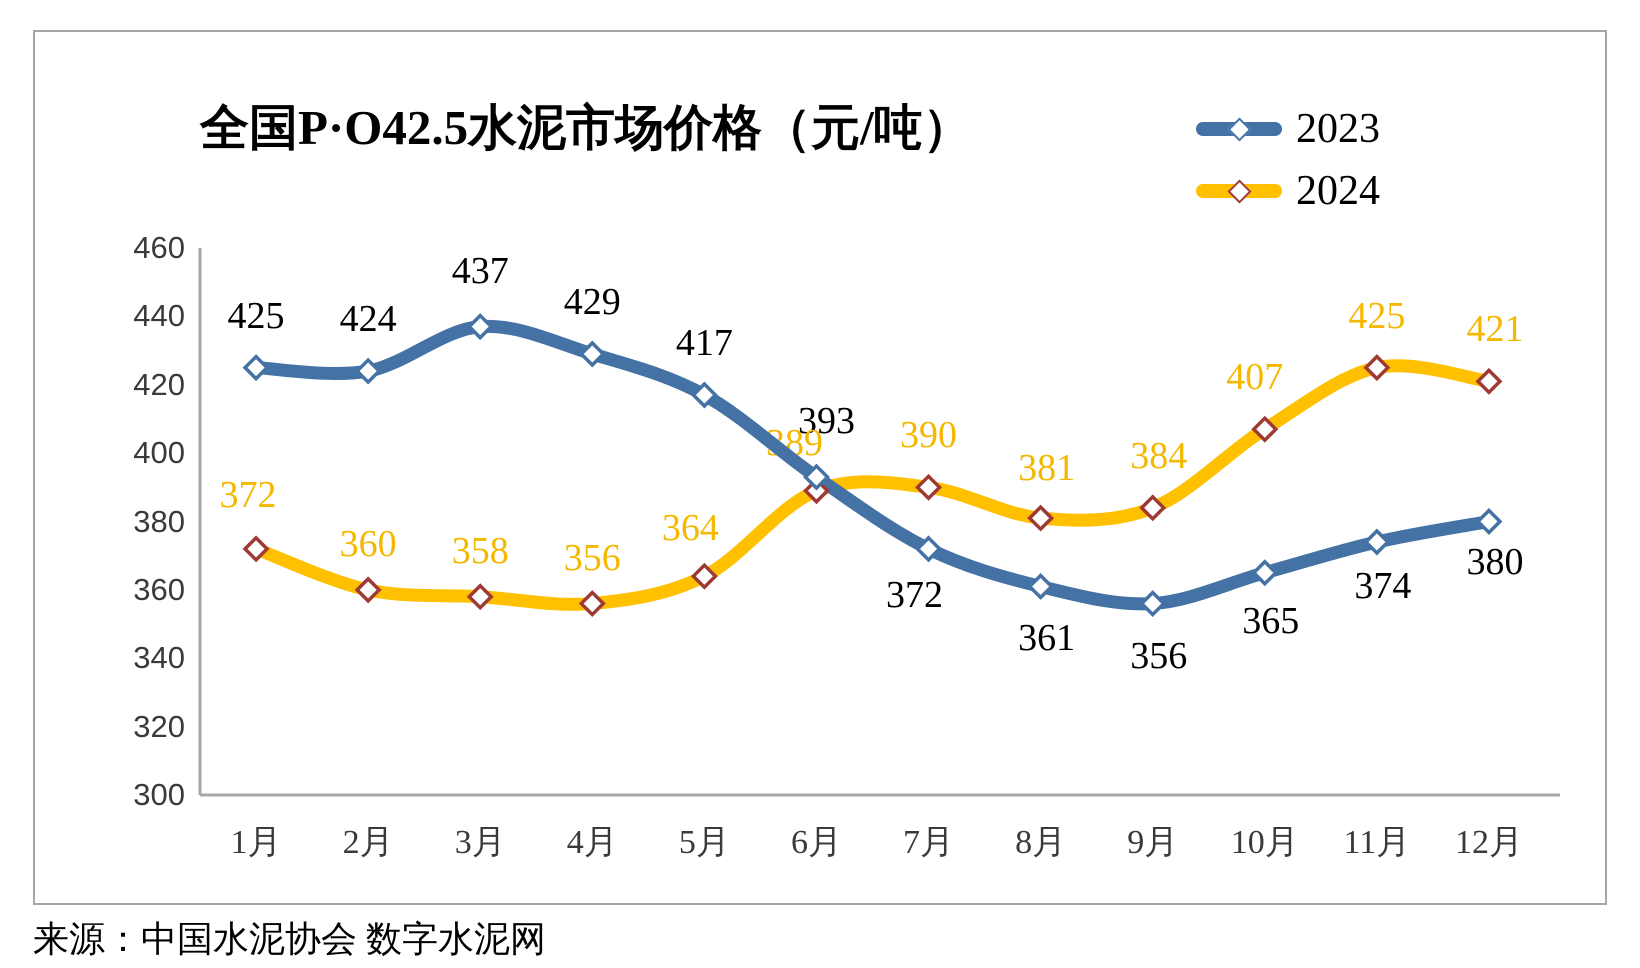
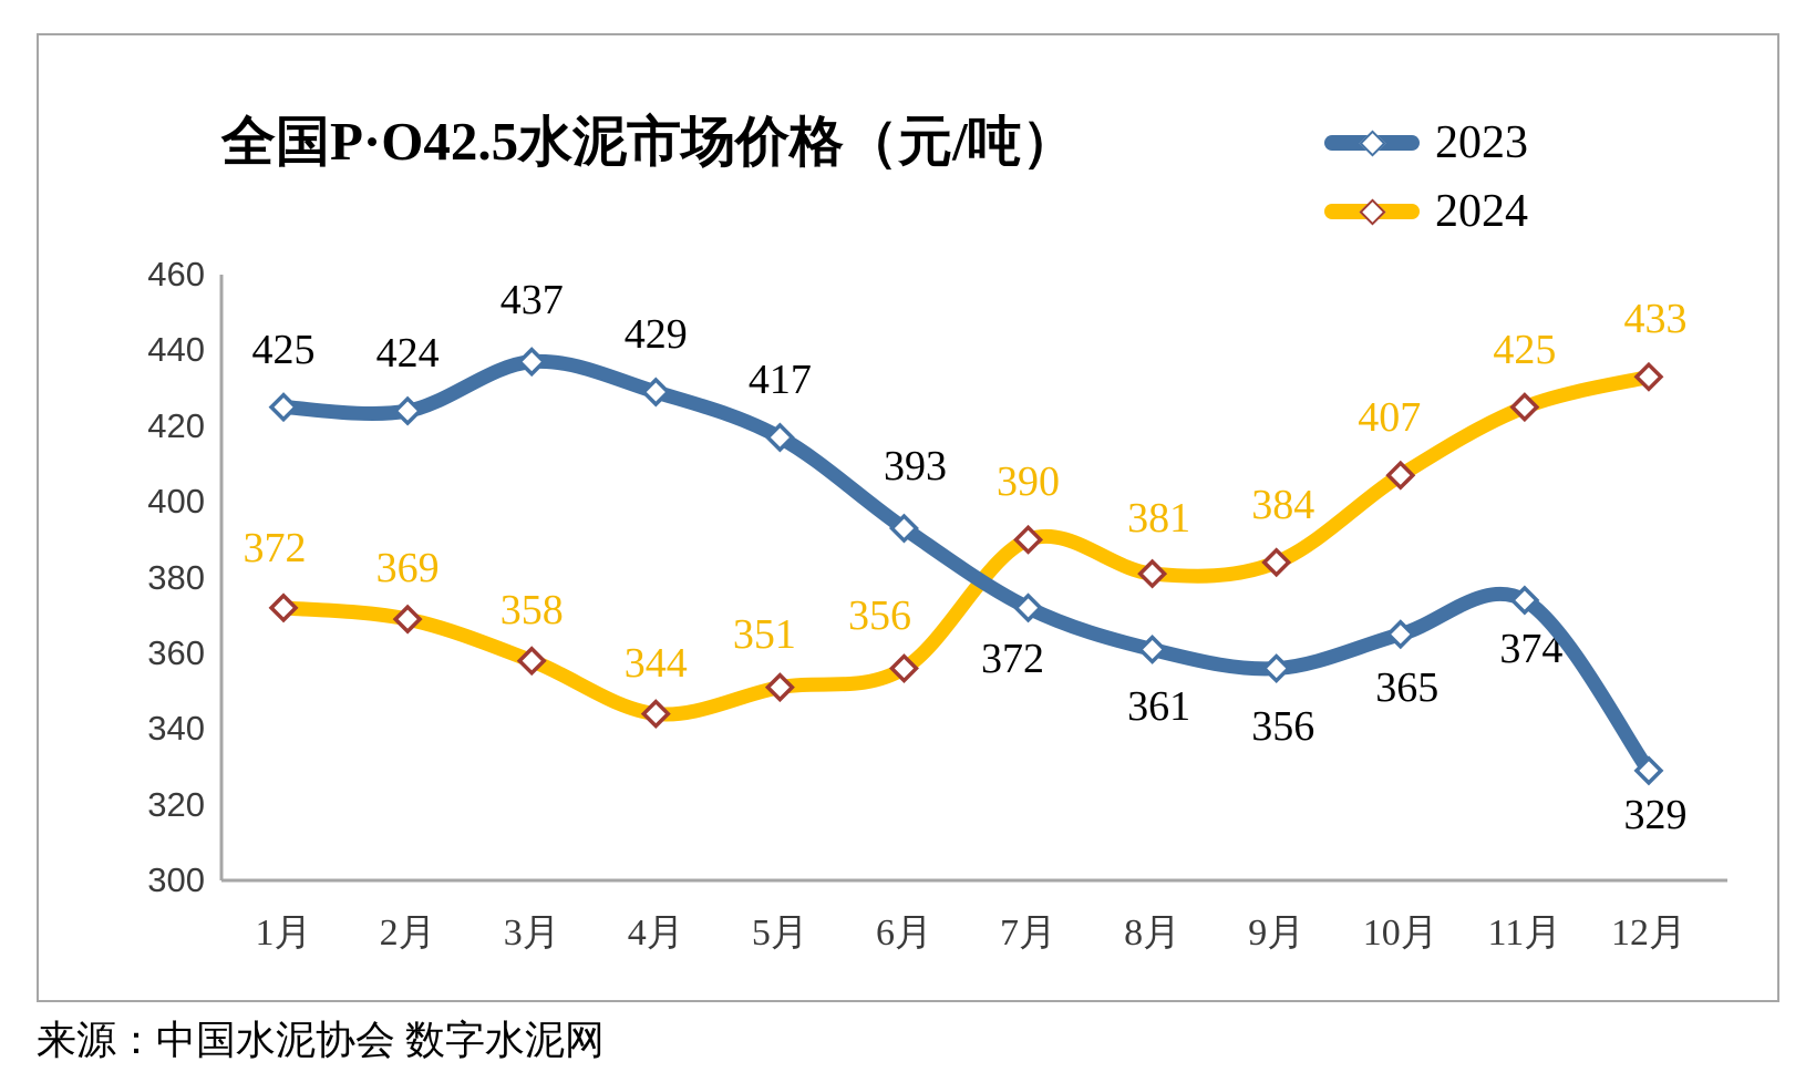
2024/2月: 360 -> 369
2024/4月: 356 -> 344
2024/5月: 364 -> 351
2024/6月: 389 -> 356
2023/12月: 380 -> 329
2024/12月: 421 -> 433
